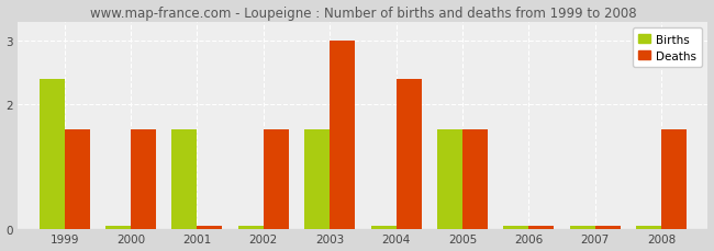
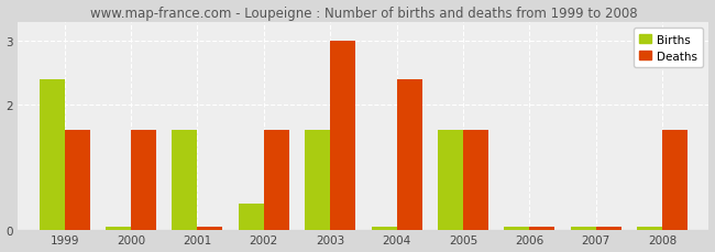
Births/2002: 0.05 -> 0.42
